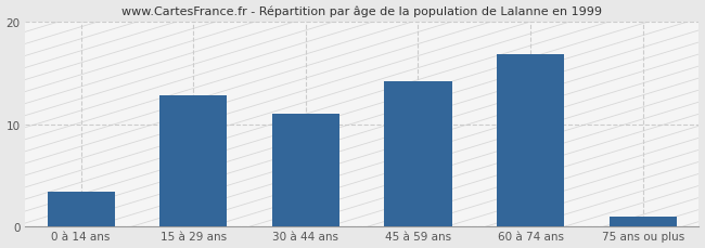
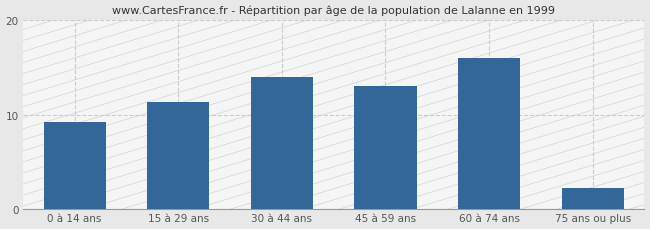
0 à 14 ans: 3.4 -> 9.2
15 à 29 ans: 12.8 -> 11.3
30 à 44 ans: 11.0 -> 14.0
45 à 59 ans: 14.2 -> 13.0
60 à 74 ans: 16.8 -> 16.0
75 ans ou plus: 1.0 -> 2.2
